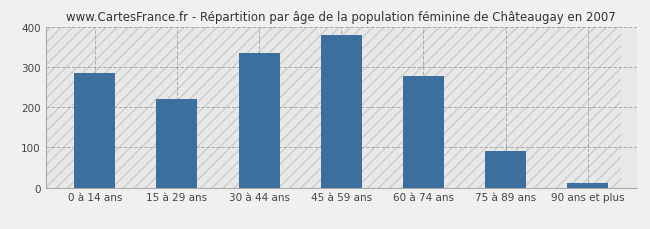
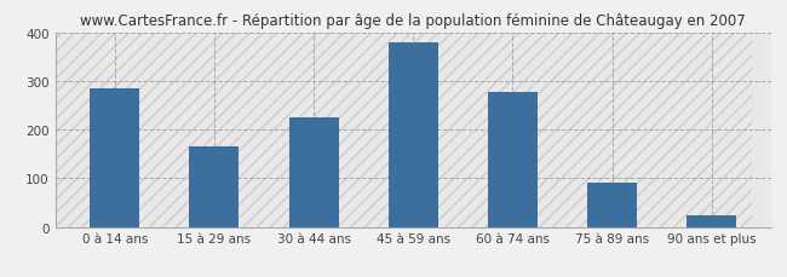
15 à 29 ans: 220 -> 165
30 à 44 ans: 335 -> 225
90 ans et plus: 12 -> 25
